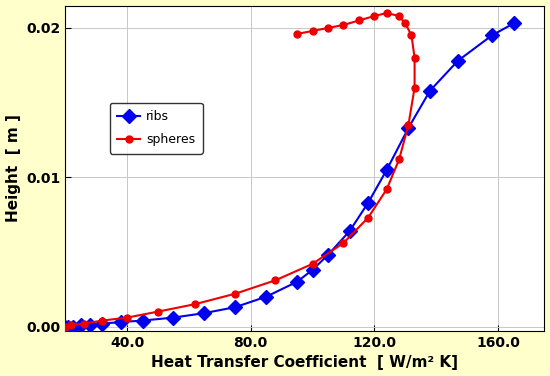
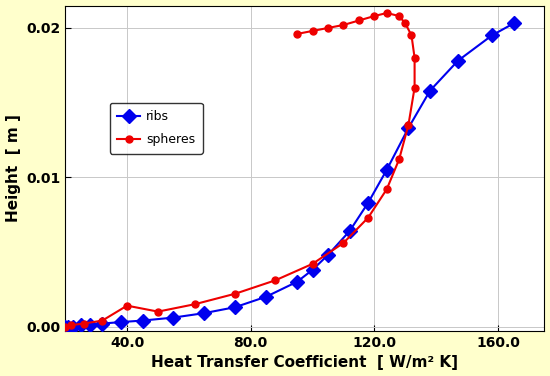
spheres/40.0: 0.0006 -> 0.0014
